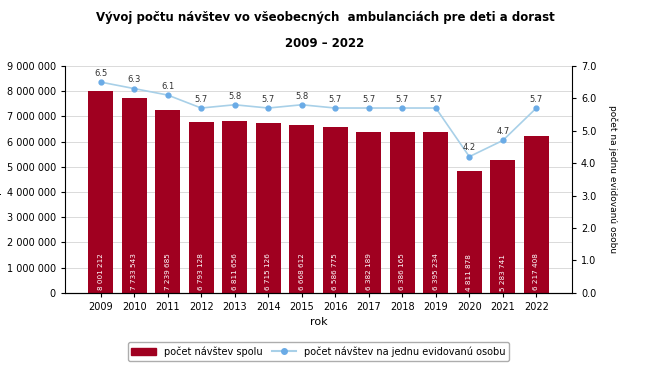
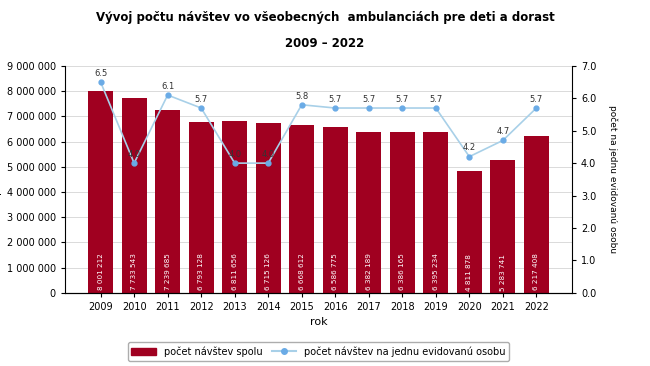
počet návštev na jednu evidovanú osobu/2010: 6.3 -> 4.0
počet návštev na jednu evidovanú osobu/2013: 5.8 -> 4.0
počet návštev na jednu evidovanú osobu/2014: 5.7 -> 4.0
